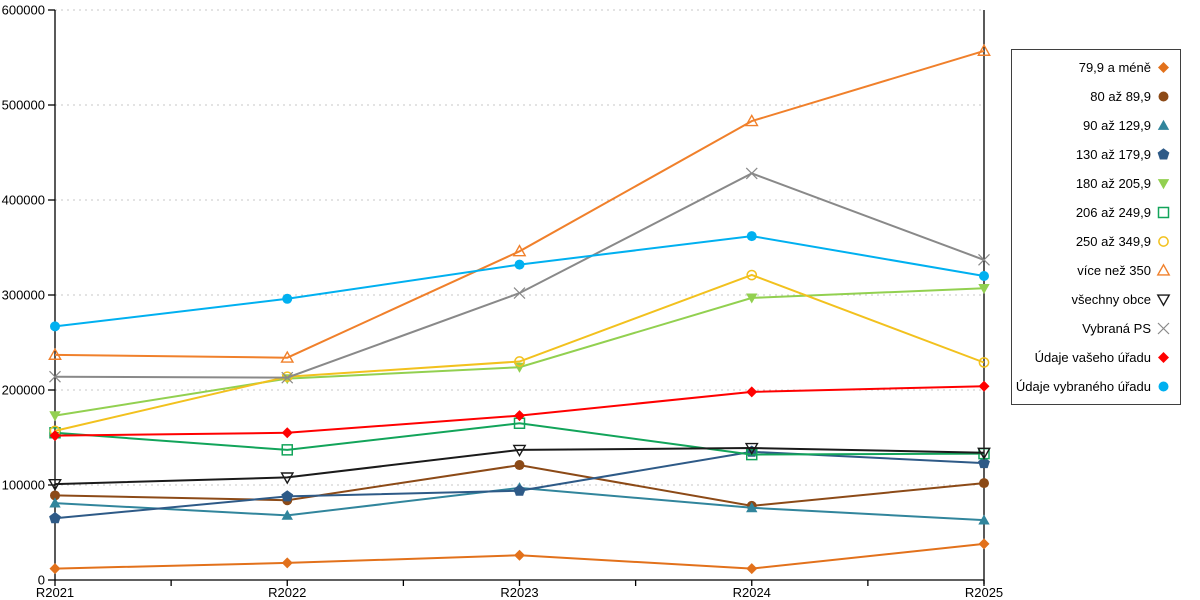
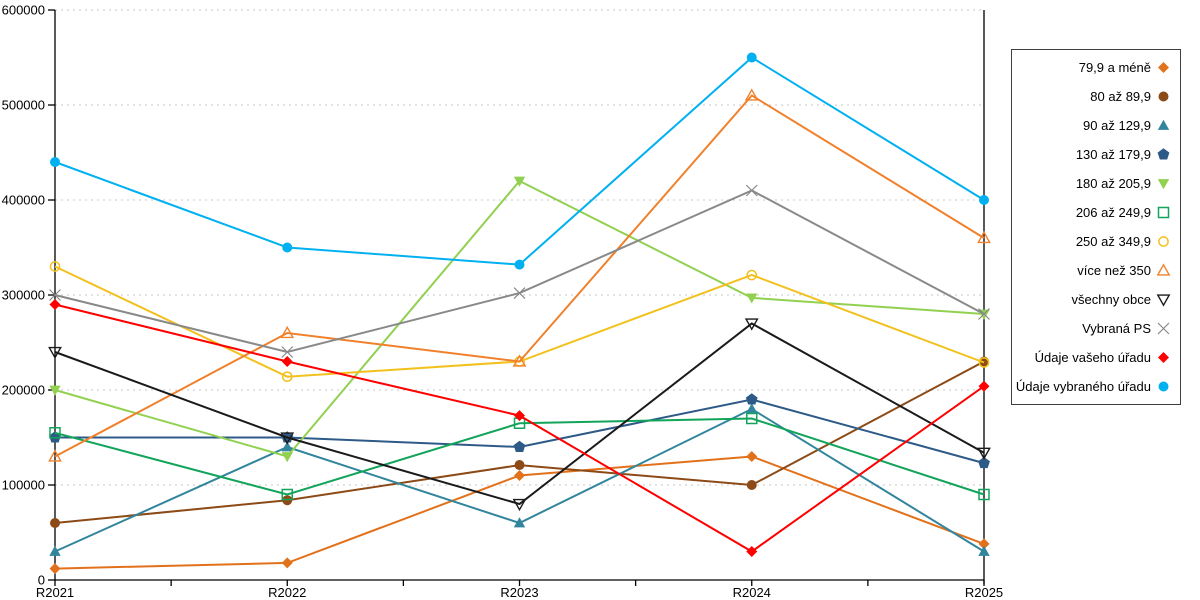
80 až 89,9/R2021: 90000 -> 60000
90 až 129,9/R2021: 80000 -> 30000
130 až 179,9/R2021: 60000 -> 150000
180 až 205,9/R2021: 170000 -> 200000
250 až 349,9/R2021: 160000 -> 330000
více než 350/R2021: 240000 -> 130000
všechny obce/R2021: 100000 -> 240000
Vybraná PS/R2021: 210000 -> 300000
Údaje vašeho úřadu/R2021: 150000 -> 290000
Údaje vybraného úřadu/R2021: 270000 -> 440000
90 až 129,9/R2022: 70000 -> 140000
130 až 179,9/R2022: 90000 -> 150000
180 až 205,9/R2022: 210000 -> 130000
206 až 249,9/R2022: 140000 -> 90000
více než 350/R2022: 230000 -> 260000
všechny obce/R2022: 110000 -> 150000
Vybraná PS/R2022: 210000 -> 240000
Údaje vašeho úřadu/R2022: 160000 -> 230000
Údaje vybraného úřadu/R2022: 300000 -> 350000
79,9 a méně/R2023: 30000 -> 110000
90 až 129,9/R2023: 100000 -> 60000
130 až 179,9/R2023: 90000 -> 140000
180 až 205,9/R2023: 220000 -> 420000
více než 350/R2023: 350000 -> 230000
všechny obce/R2023: 140000 -> 80000
79,9 a méně/R2024: 10000 -> 130000
80 až 89,9/R2024: 80000 -> 100000
90 až 129,9/R2024: 80000 -> 180000
130 až 179,9/R2024: 140000 -> 190000
206 až 249,9/R2024: 130000 -> 170000
více než 350/R2024: 480000 -> 510000
všechny obce/R2024: 140000 -> 270000
Vybraná PS/R2024: 430000 -> 410000
Údaje vašeho úřadu/R2024: 200000 -> 30000
Údaje vybraného úřadu/R2024: 360000 -> 550000
80 až 89,9/R2025: 100000 -> 230000
90 až 129,9/R2025: 60000 -> 30000
180 až 205,9/R2025: 310000 -> 280000
206 až 249,9/R2025: 130000 -> 90000
více než 350/R2025: 560000 -> 360000
Vybraná PS/R2025: 340000 -> 280000
Údaje vybraného úřadu/R2025: 320000 -> 400000
